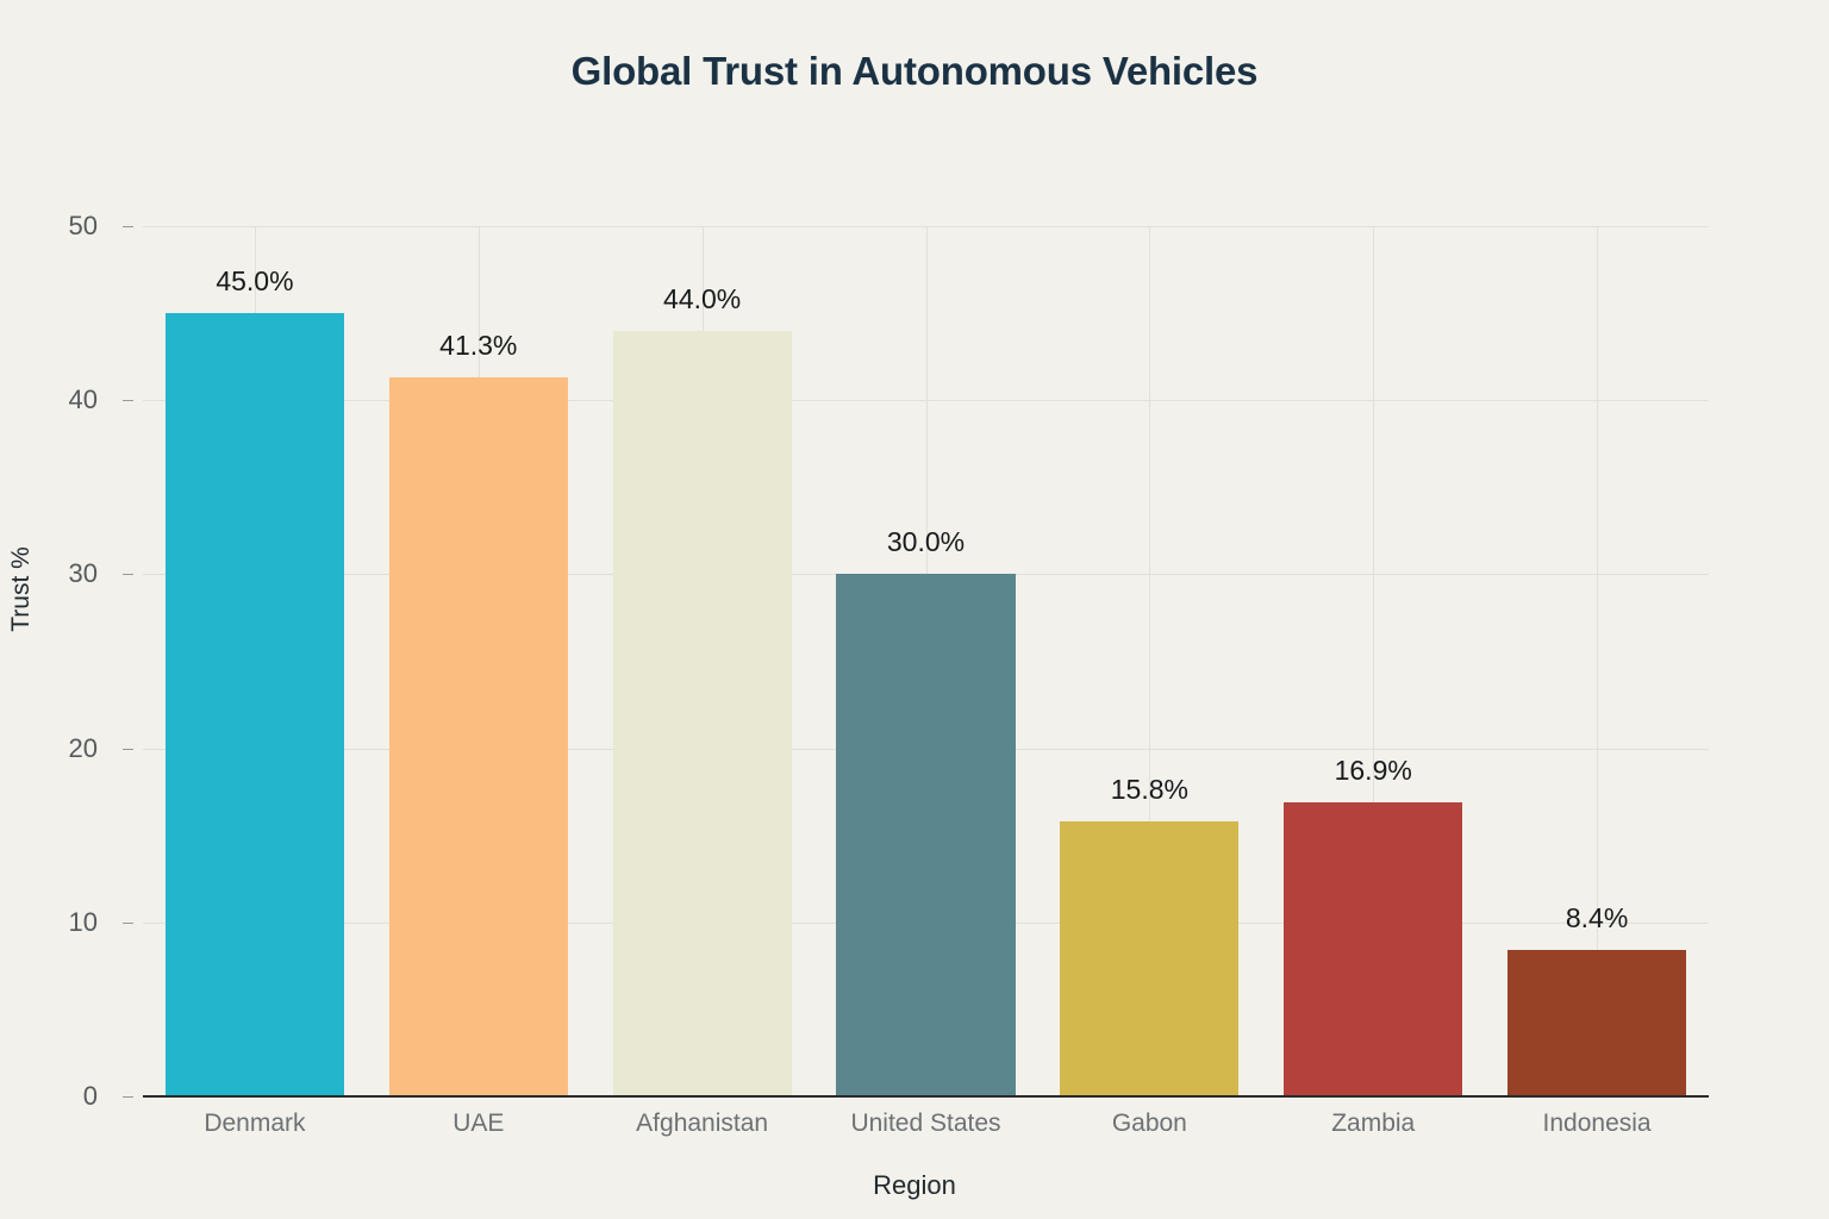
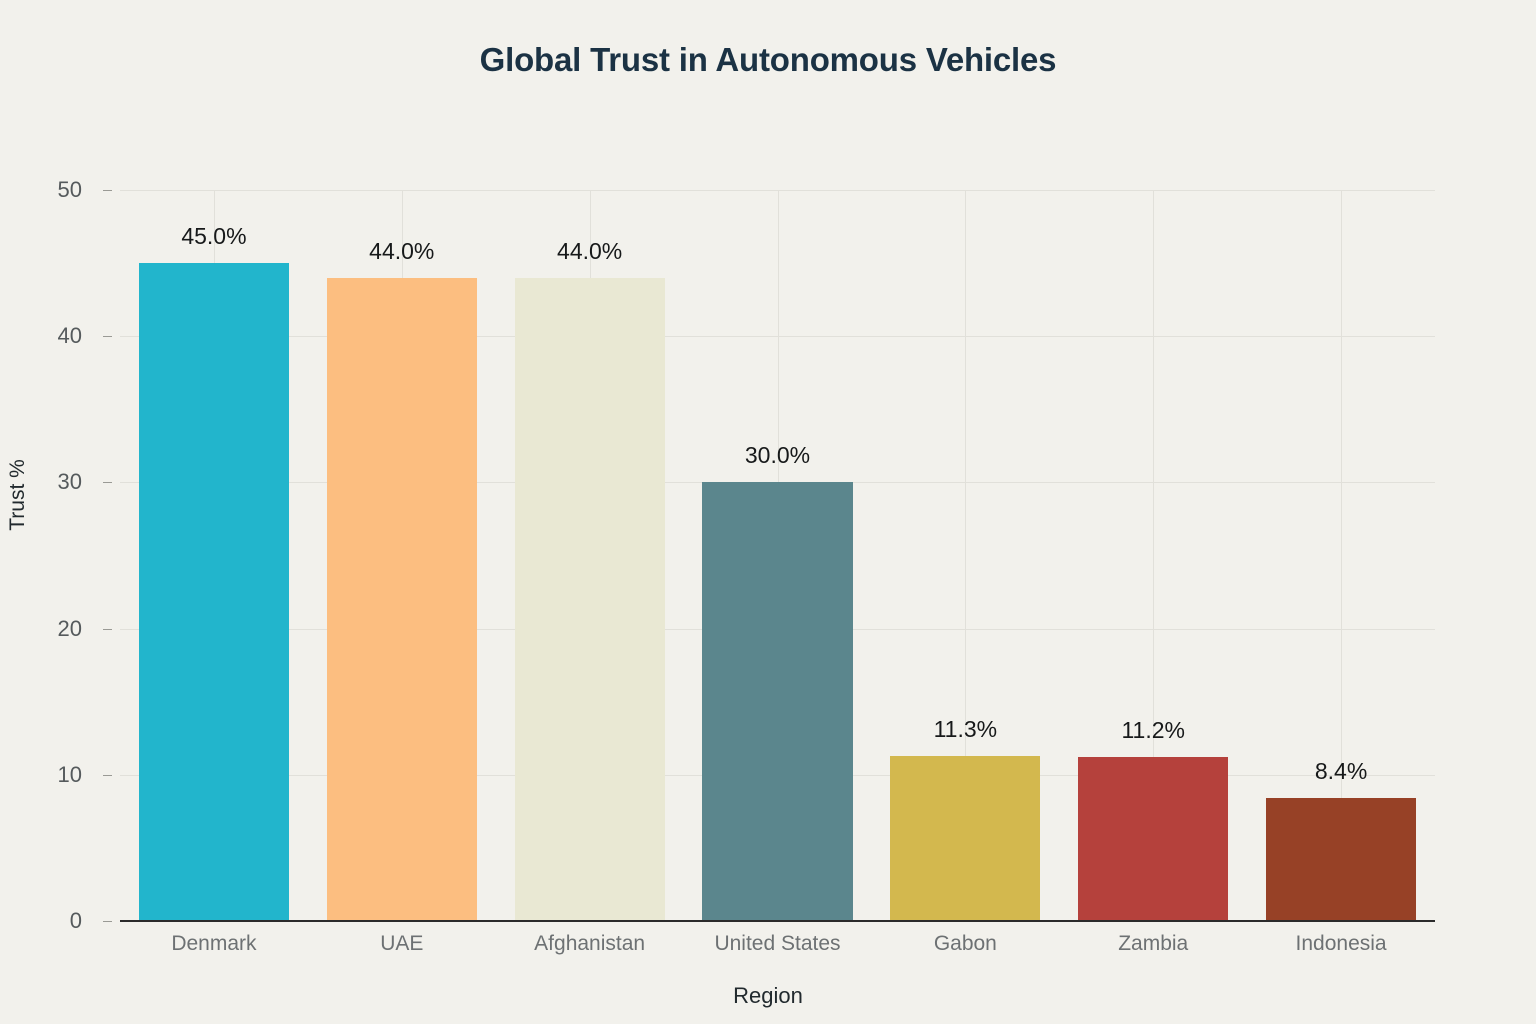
UAE: 41.3% -> 44.0%
Gabon: 15.8% -> 11.3%
Zambia: 16.9% -> 11.2%
